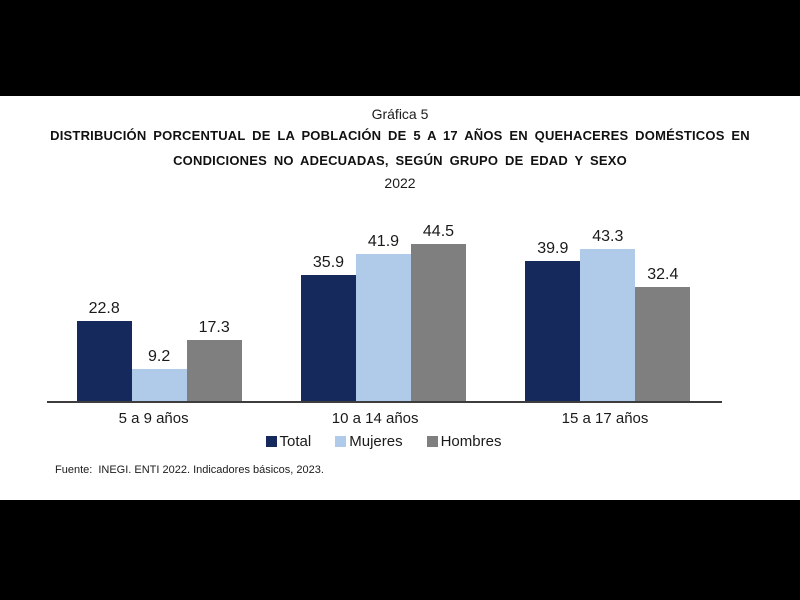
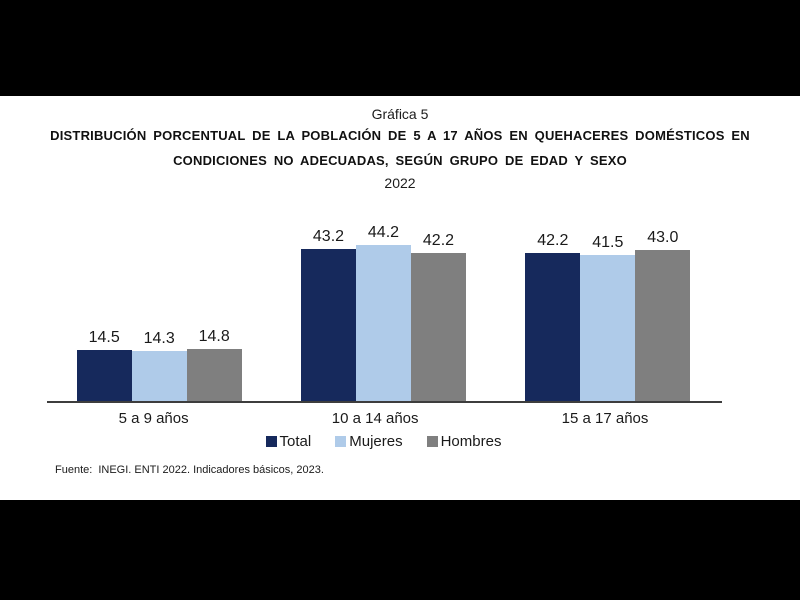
Total/5 a 9 años: 22.8 -> 14.5
Mujeres/5 a 9 años: 9.2 -> 14.3
Hombres/5 a 9 años: 17.3 -> 14.8
Total/10 a 14 años: 35.9 -> 43.2
Mujeres/10 a 14 años: 41.9 -> 44.2
Hombres/10 a 14 años: 44.5 -> 42.2
Total/15 a 17 años: 39.9 -> 42.2
Mujeres/15 a 17 años: 43.3 -> 41.5
Hombres/15 a 17 años: 32.4 -> 43.0
